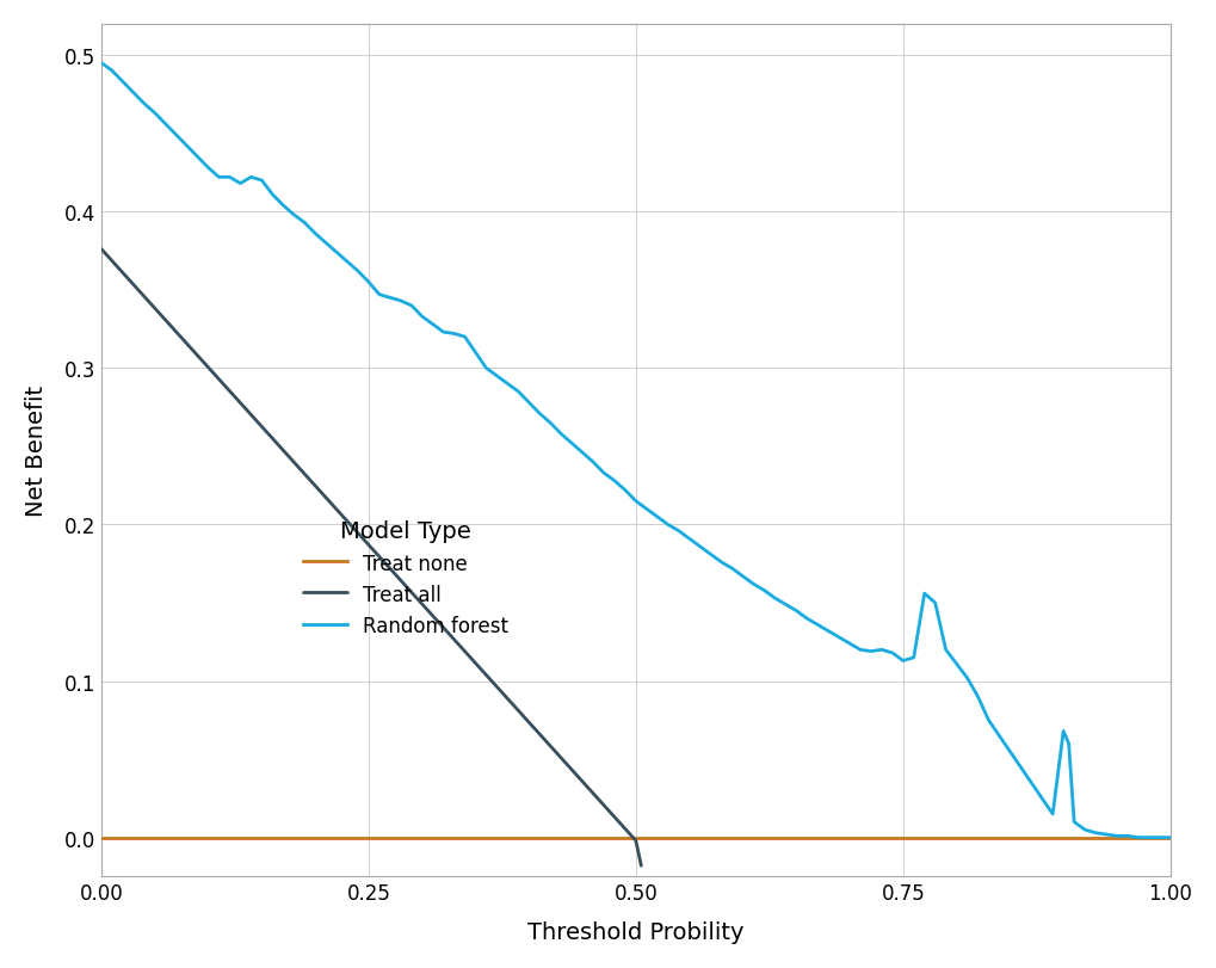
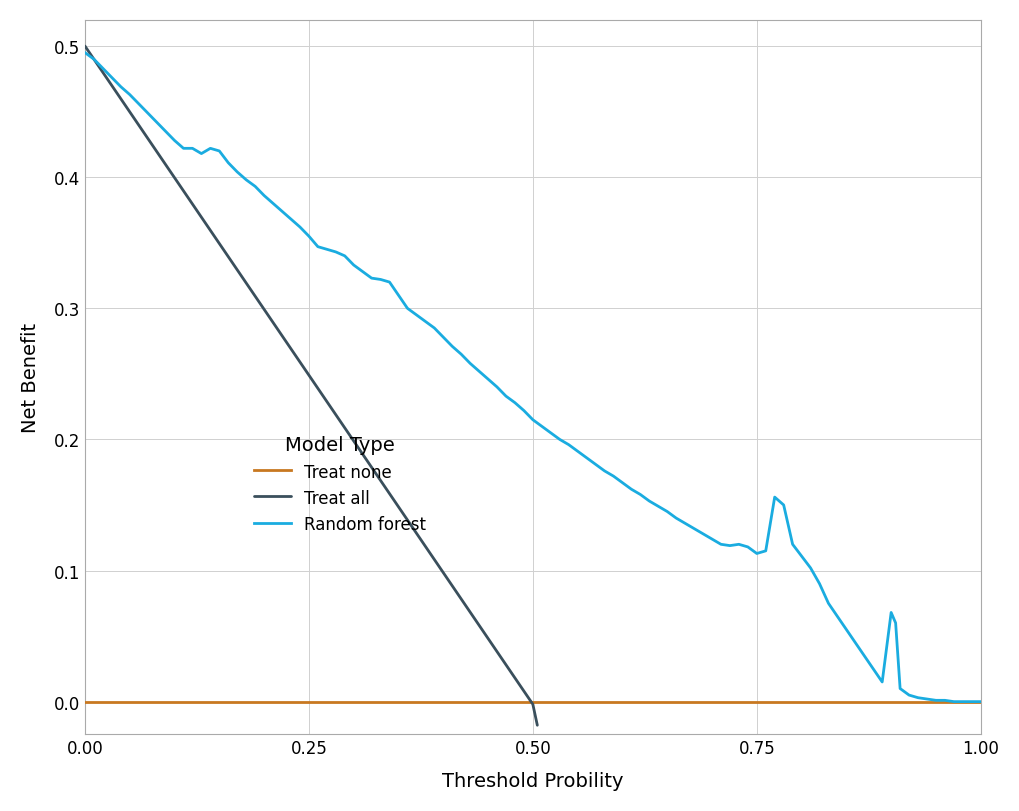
Treat all/0.00: 0.376 -> 0.500
